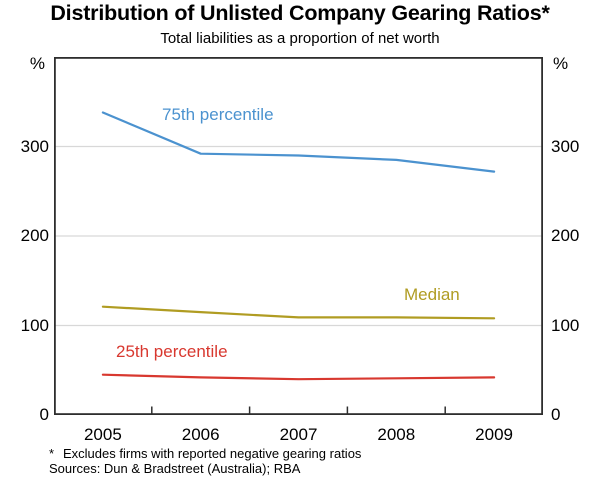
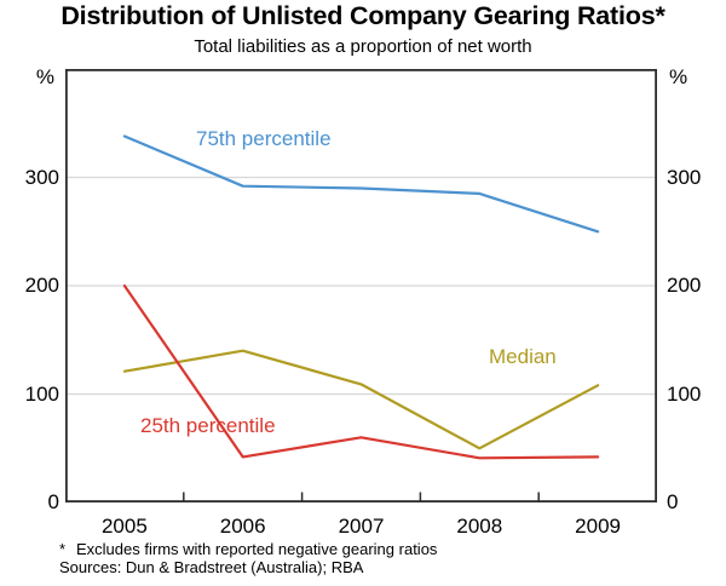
25th percentile/2005: 40 -> 200
Median/2006: 120 -> 140
25th percentile/2007: 40 -> 60
Median/2008: 110 -> 50
75th percentile/2009: 270 -> 250
